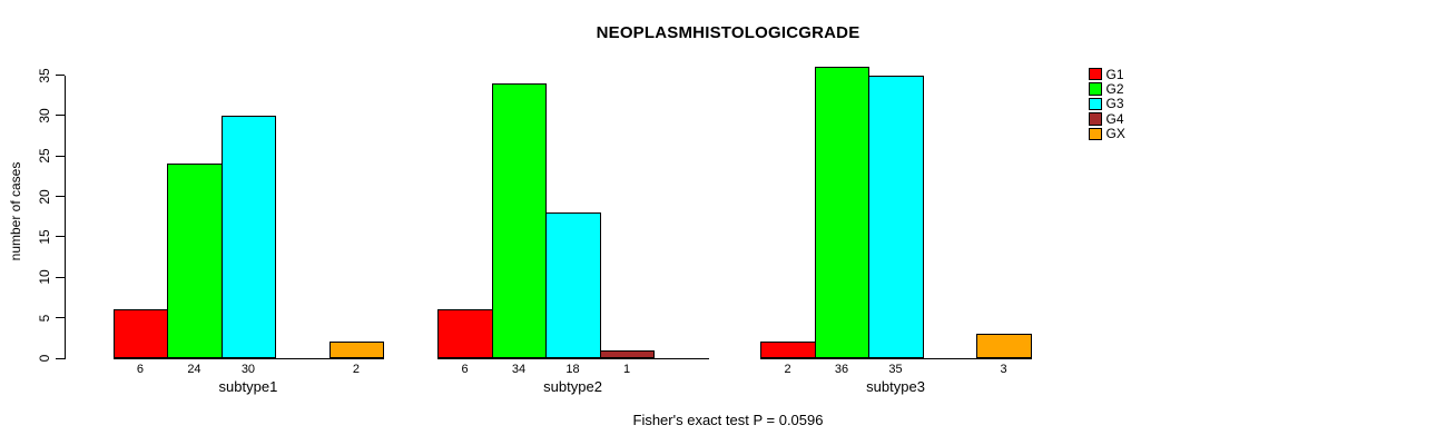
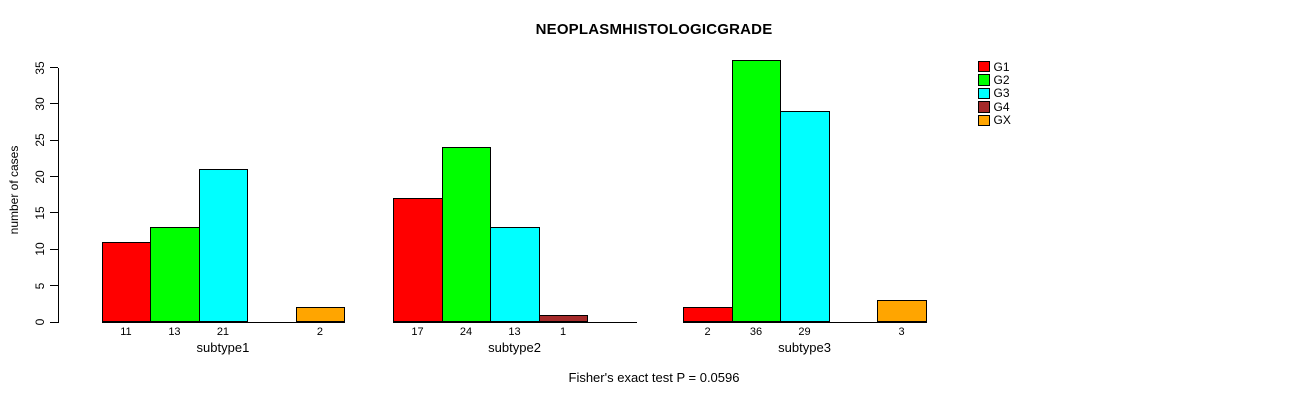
G1/subtype1: 6 -> 11
G2/subtype1: 24 -> 13
G3/subtype1: 30 -> 21
G1/subtype2: 6 -> 17
G2/subtype2: 34 -> 24
G3/subtype2: 18 -> 13
G3/subtype3: 35 -> 29
